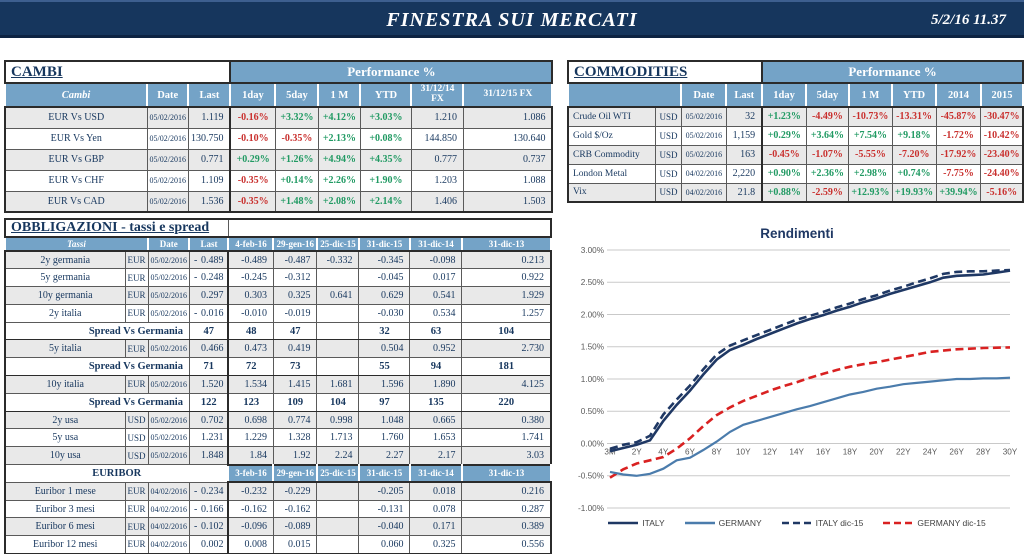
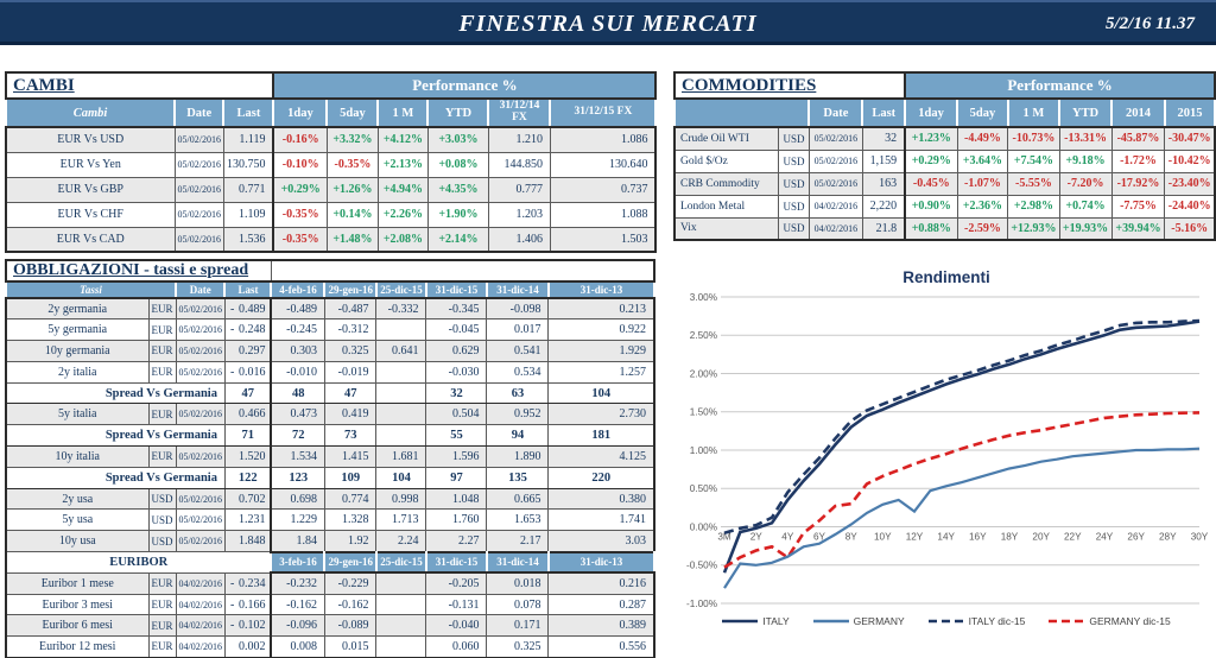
ITALY/3M: -0.1% -> -0.6%
GERMANY/3M: -0.4% -> -0.8%
GERMANY dic-15/4Y: -0.2% -> -0.4%
GERMANY dic-15/8Y: 0.4% -> 0.3%
GERMANY/12Y: 0.4% -> 0.2%
